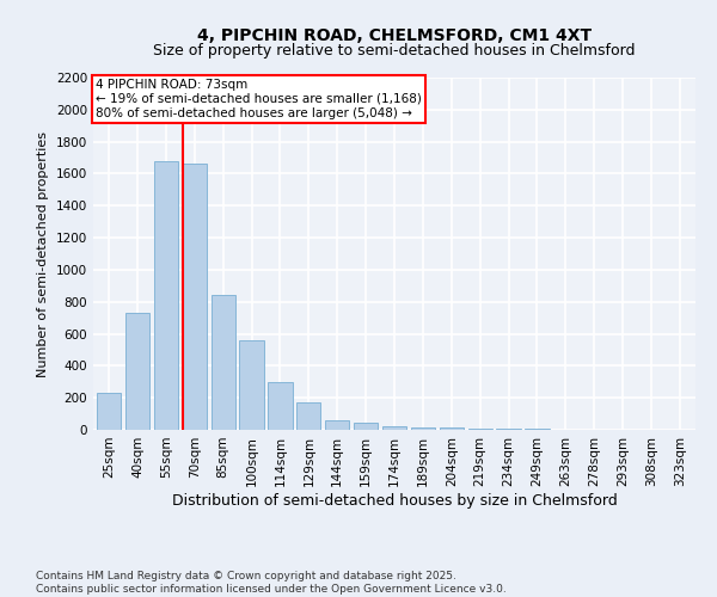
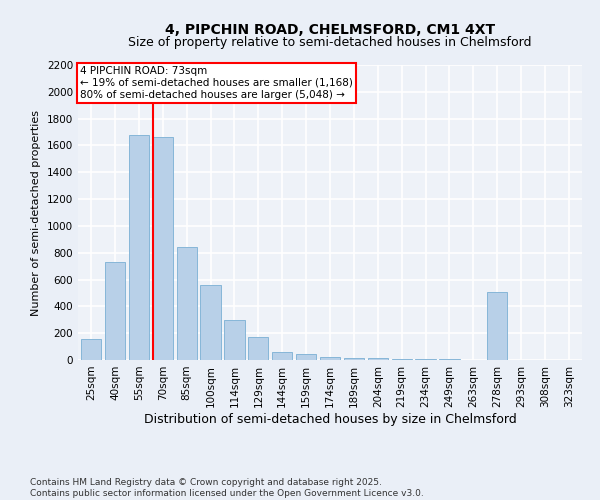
25sqm: 230 -> 160
278sqm: 0 -> 510
